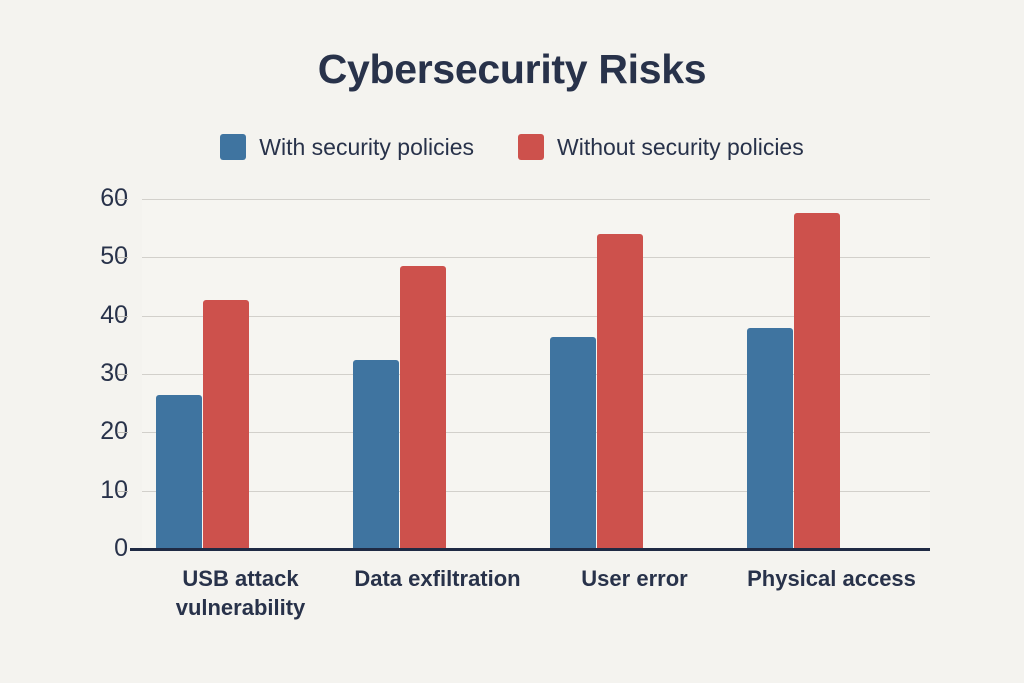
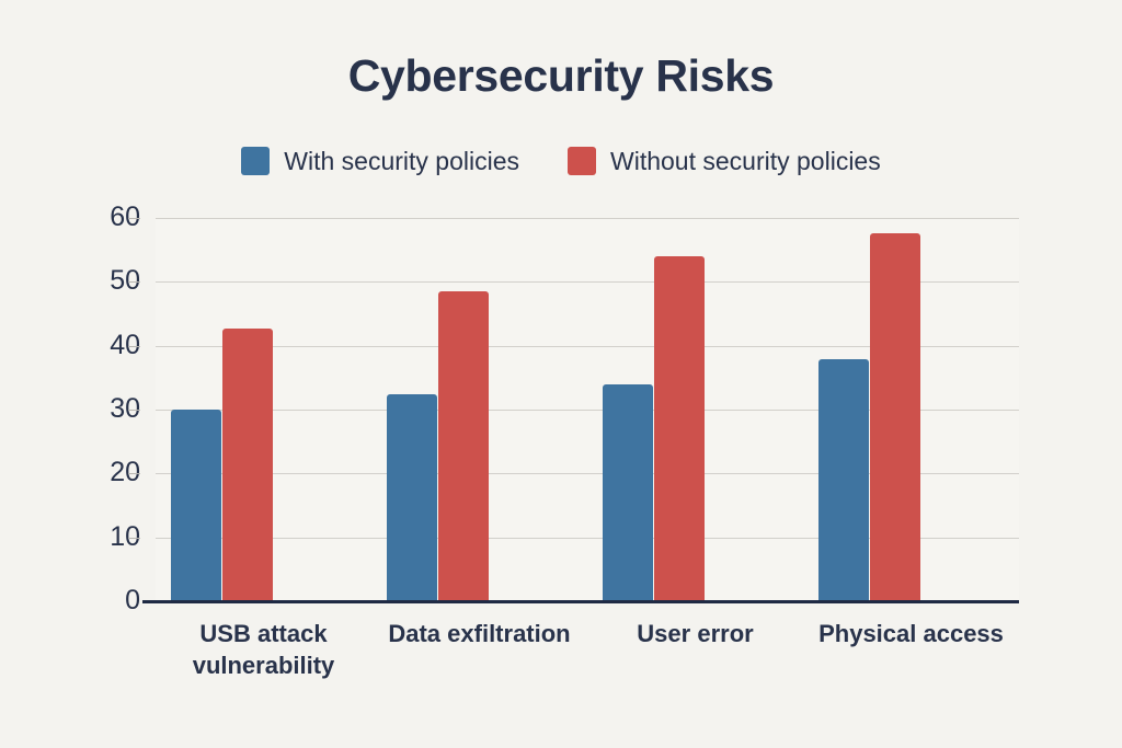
With security policies/USB attack vulnerability: 26 -> 30
With security policies/User error: 36 -> 34
